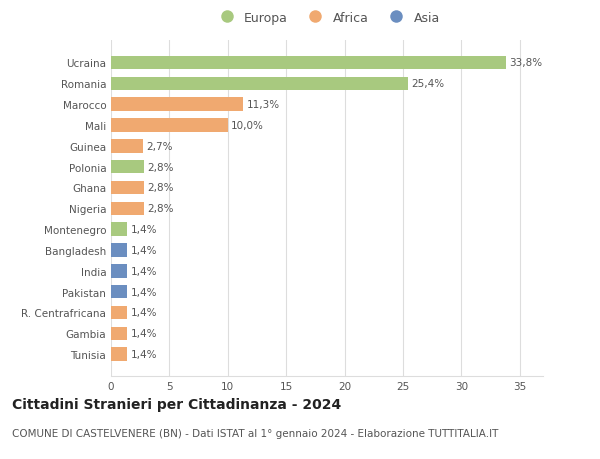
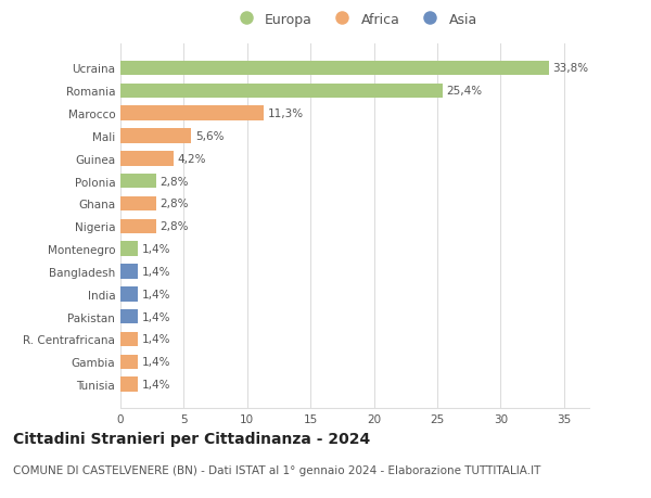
Mali: 10,0% -> 5,6%
Guinea: 2,7% -> 4,2%
